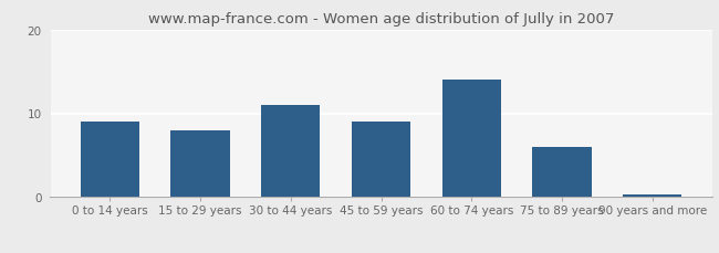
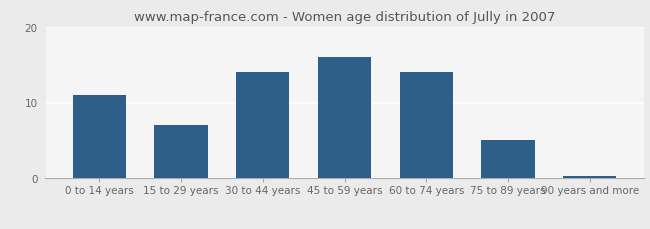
0 to 14 years: 9.0 -> 11.0
15 to 29 years: 8.0 -> 7.0
30 to 44 years: 11.0 -> 14.0
45 to 59 years: 9.0 -> 16.0
75 to 89 years: 6.0 -> 5.0
